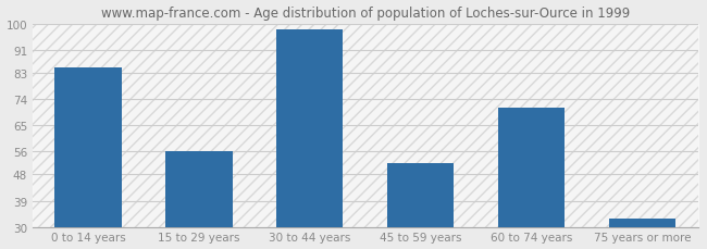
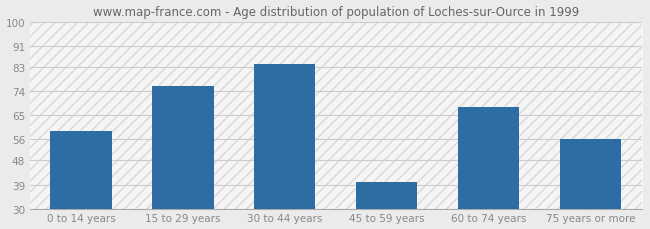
0 to 14 years: 85 -> 59
15 to 29 years: 56 -> 76
30 to 44 years: 98 -> 84
45 to 59 years: 52 -> 40
60 to 74 years: 71 -> 68
75 years or more: 33 -> 56
